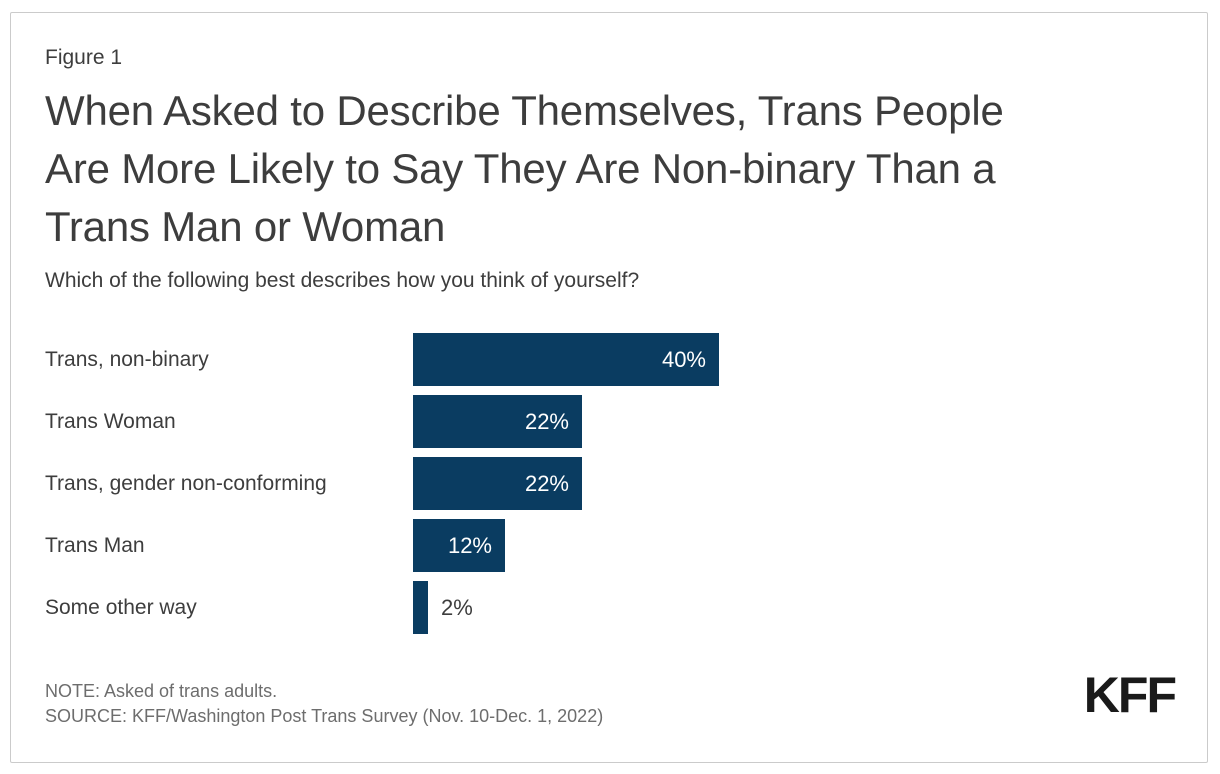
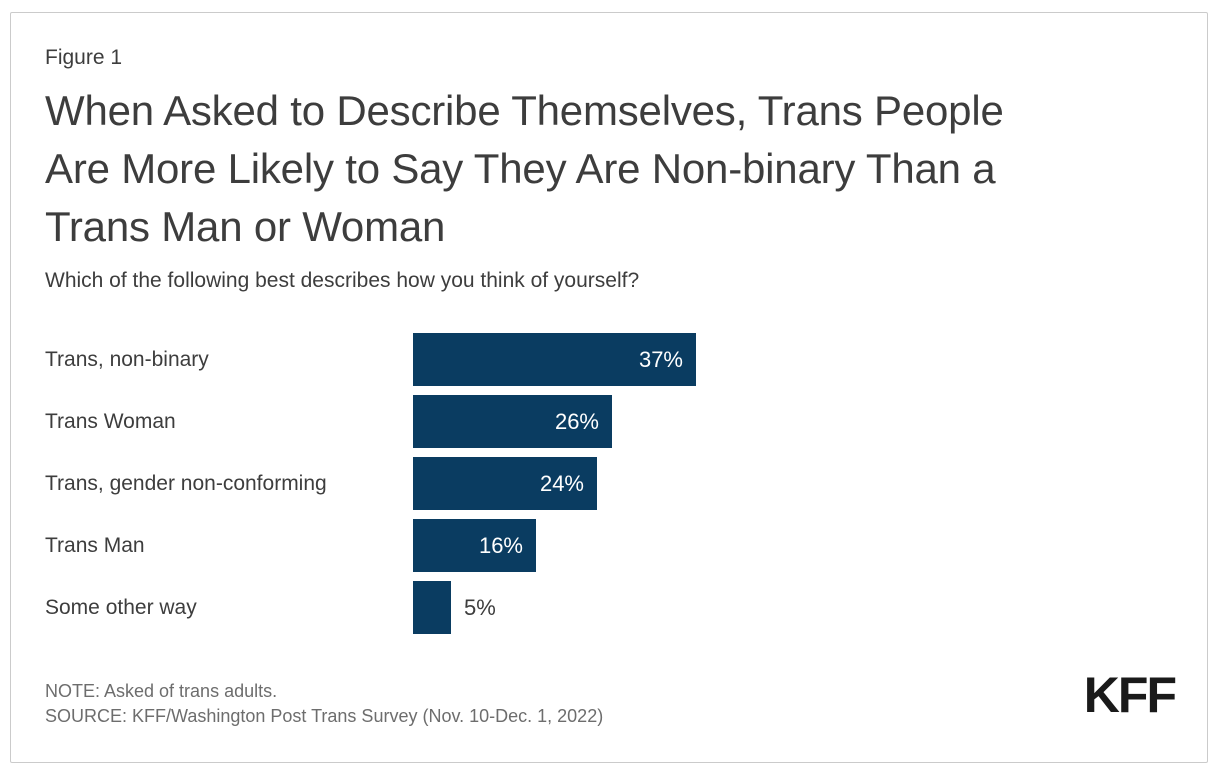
Trans, non-binary: 40% -> 37%
Trans Woman: 22% -> 26%
Trans, gender non-conforming: 22% -> 24%
Trans Man: 12% -> 16%
Some other way: 2% -> 5%
